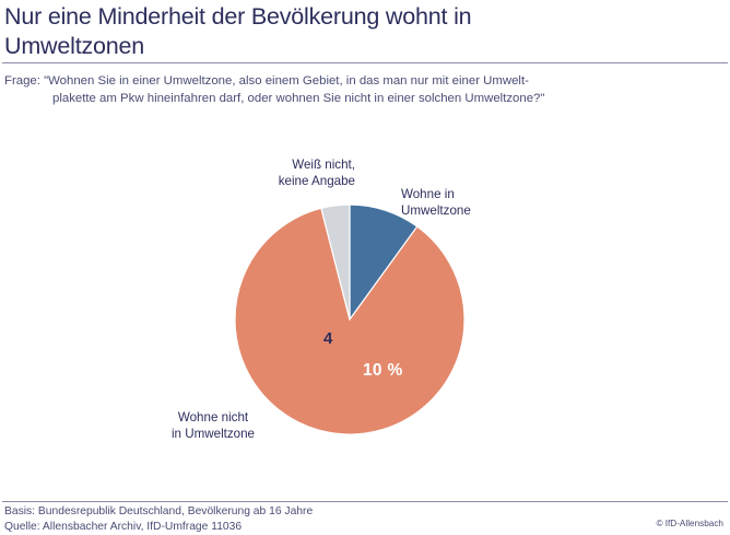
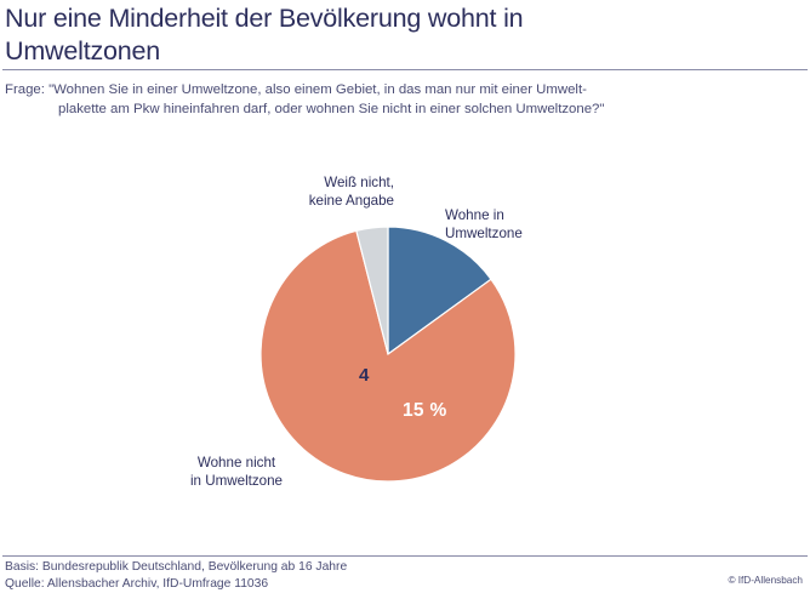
Wohne in Umweltzone: 10 -> 15
Wohne nicht in Umweltzone: 86 -> 81
